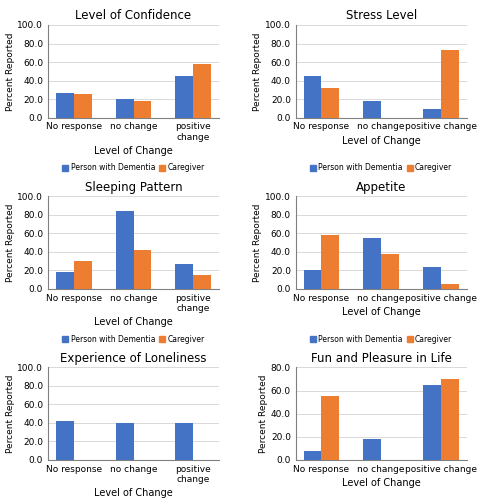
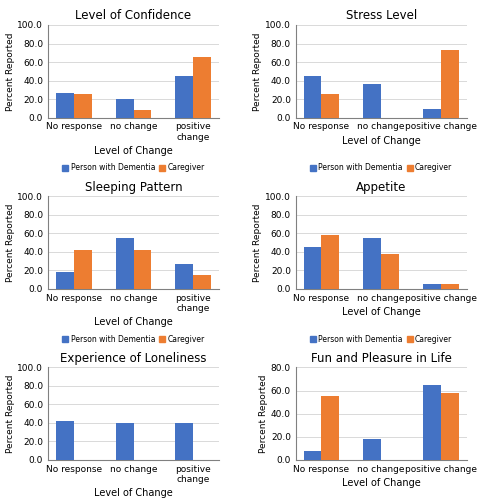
Level of Confidence/Caregiver/no change: 18 -> 8
Level of Confidence/Caregiver/positive change: 58 -> 65
Stress Level/Caregiver/No response: 32 -> 25
Stress Level/Person with Dementia/no change: 18 -> 36
Sleeping Pattern/Caregiver/No response: 30 -> 42
Sleeping Pattern/Person with Dementia/no change: 84 -> 55
Appetite/Person with Dementia/No response: 20 -> 45
Appetite/Person with Dementia/positive change: 24 -> 5
Fun and Pleasure in Life/Caregiver/positive change: 70 -> 58
